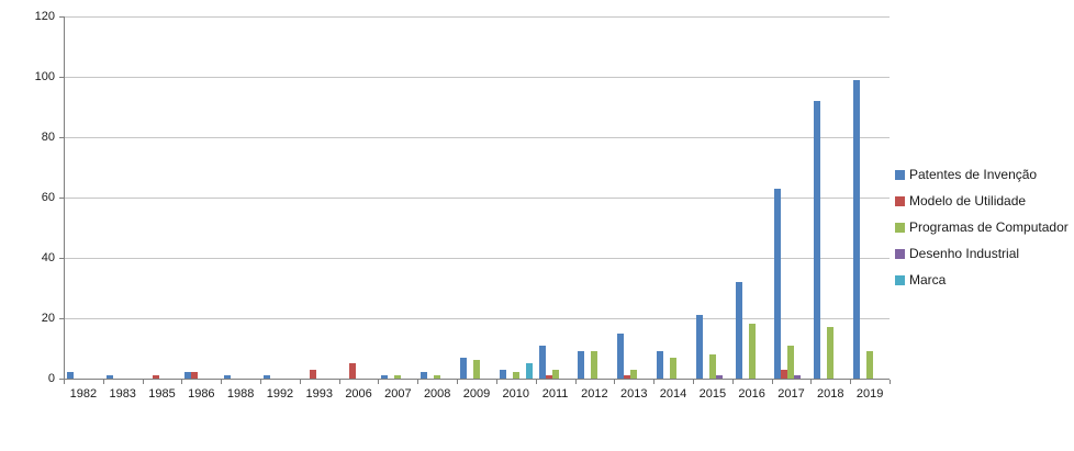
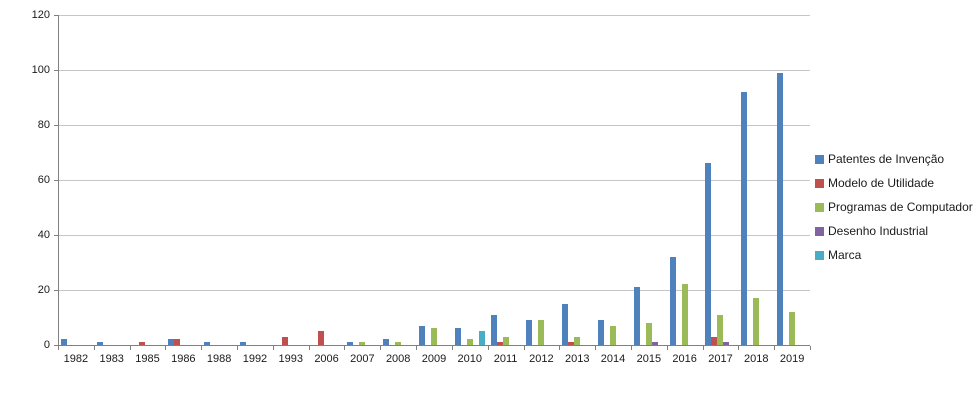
Patentes de Invenção/2010: 3 -> 6
Programas de Computador/2016: 18 -> 22
Patentes de Invenção/2017: 63 -> 66
Programas de Computador/2019: 9 -> 12
